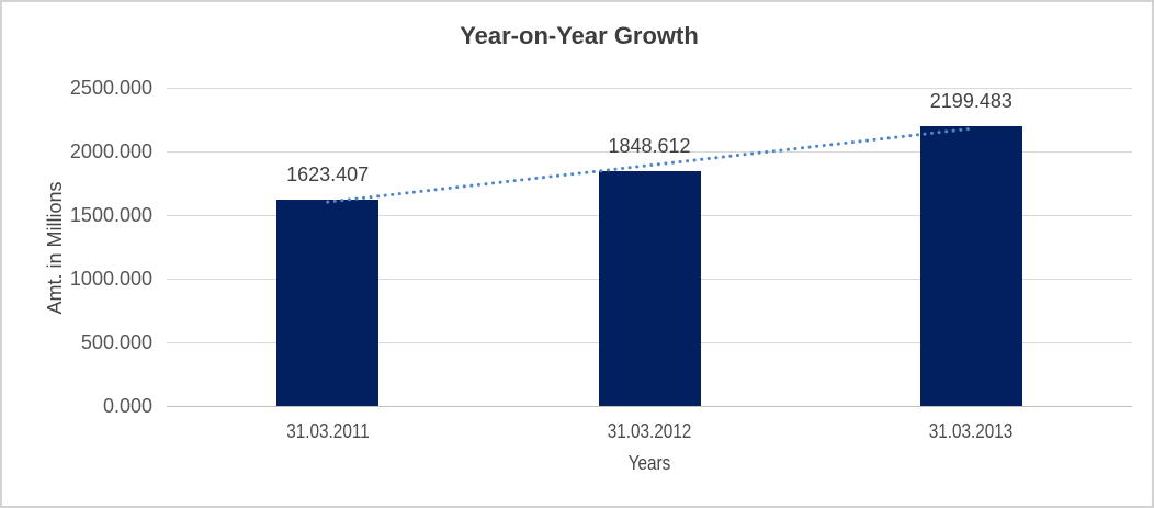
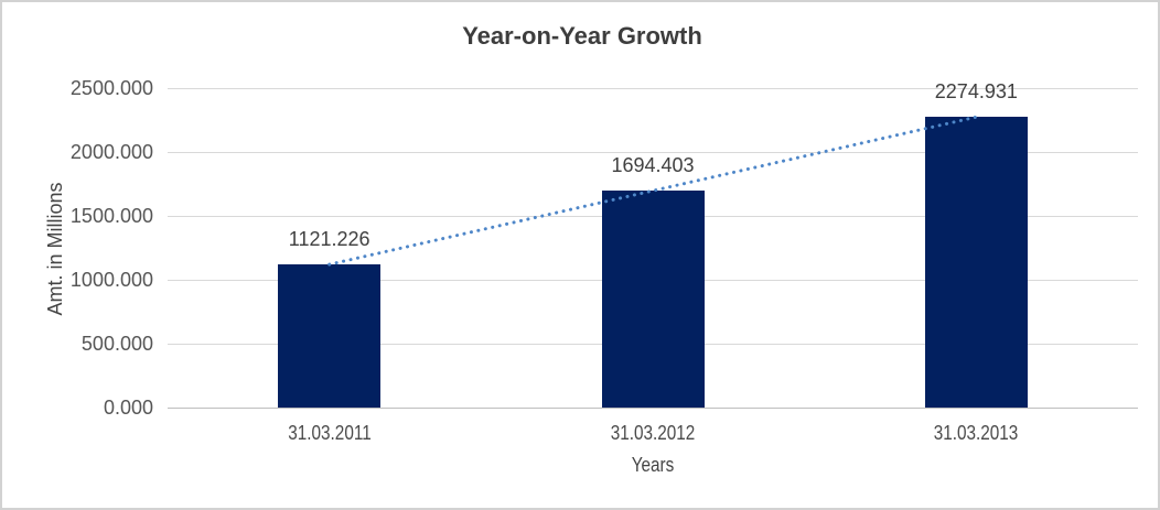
31.03.2011: 1623.407 -> 1121.226
31.03.2012: 1848.612 -> 1694.403
31.03.2013: 2199.483 -> 2274.931
